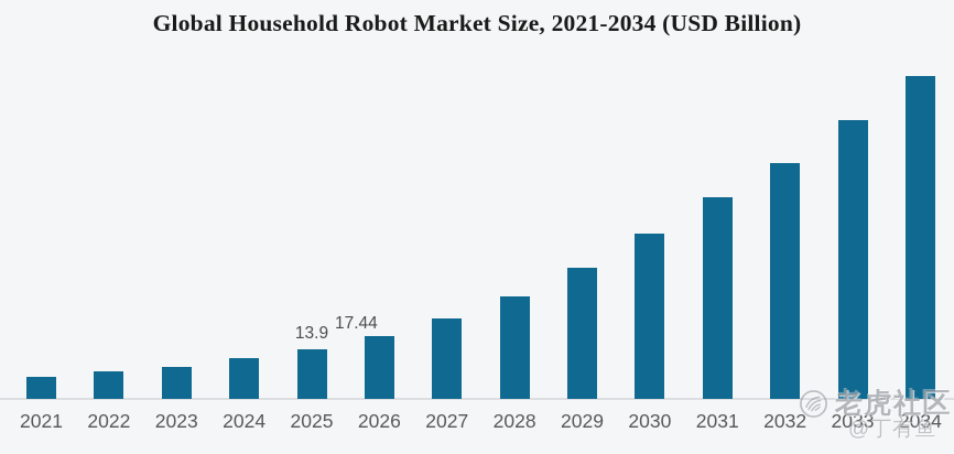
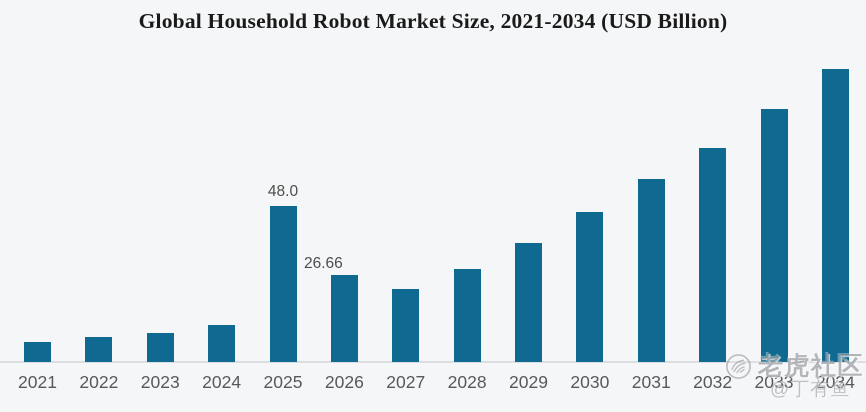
2025: 13.9 -> 48.0
2026: 17.44 -> 26.66
